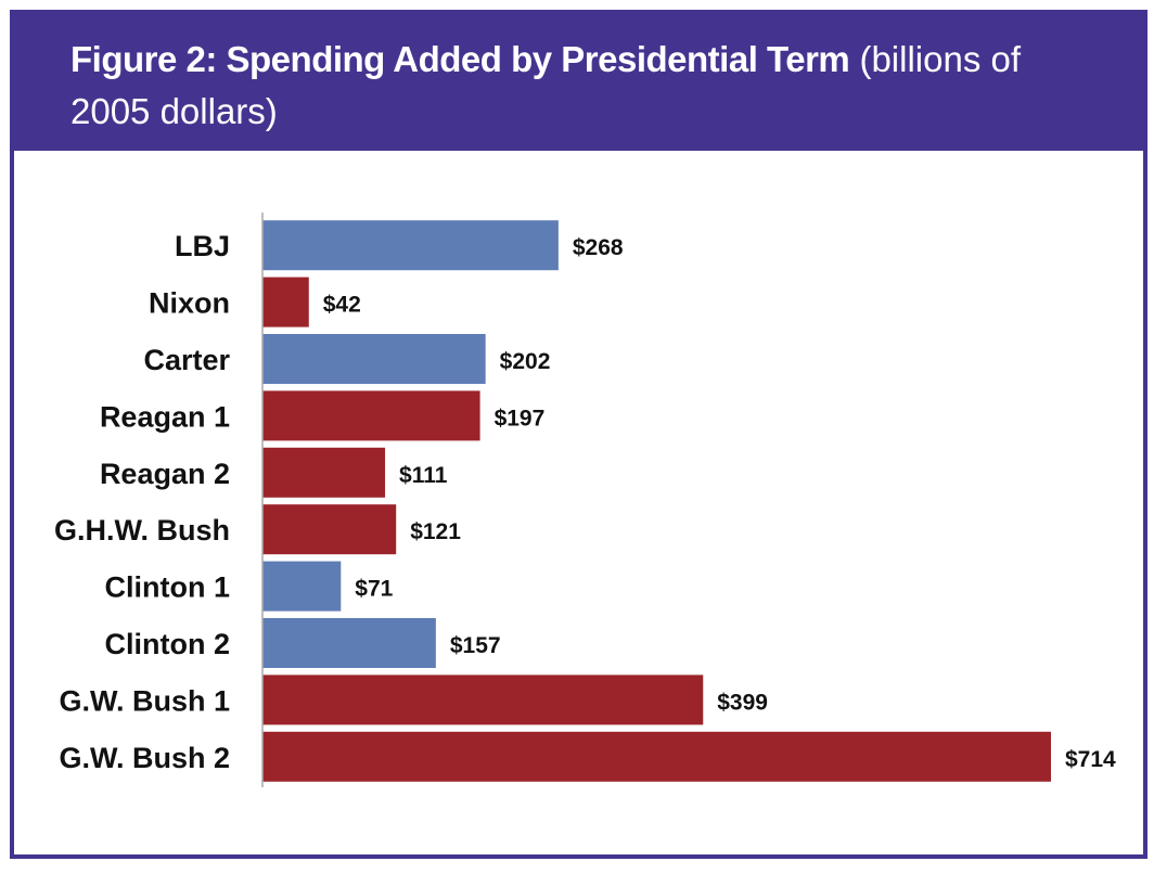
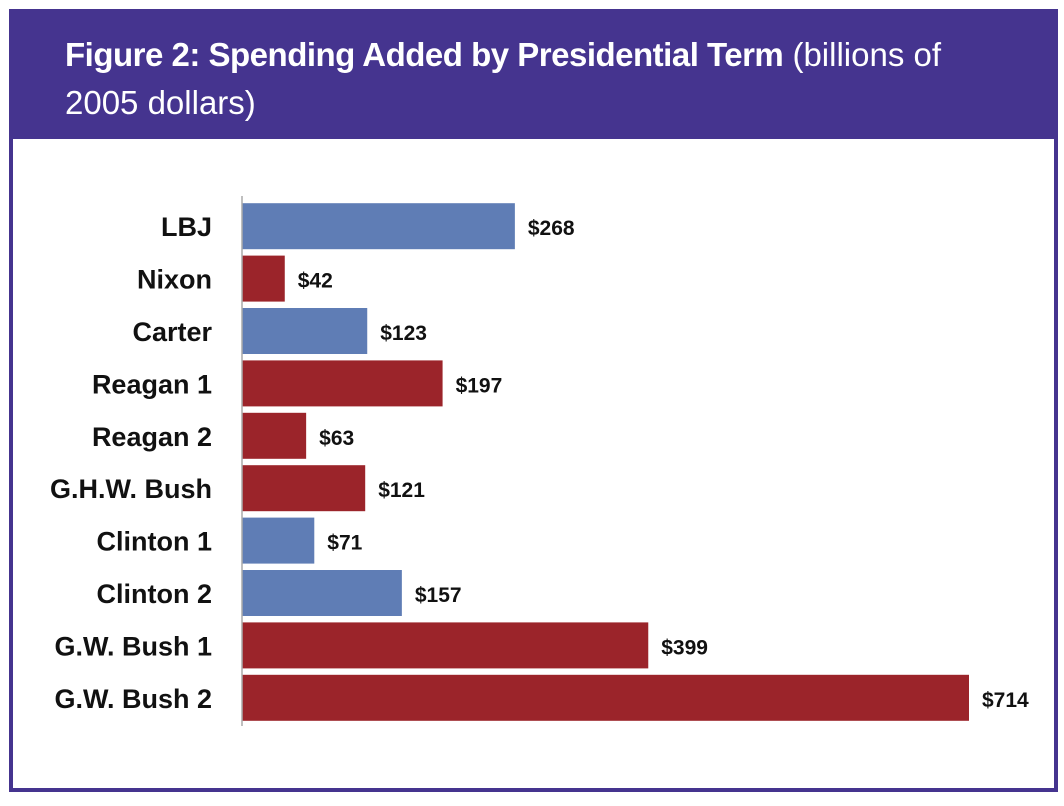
Carter: $202 -> $123
Reagan 2: $111 -> $63
